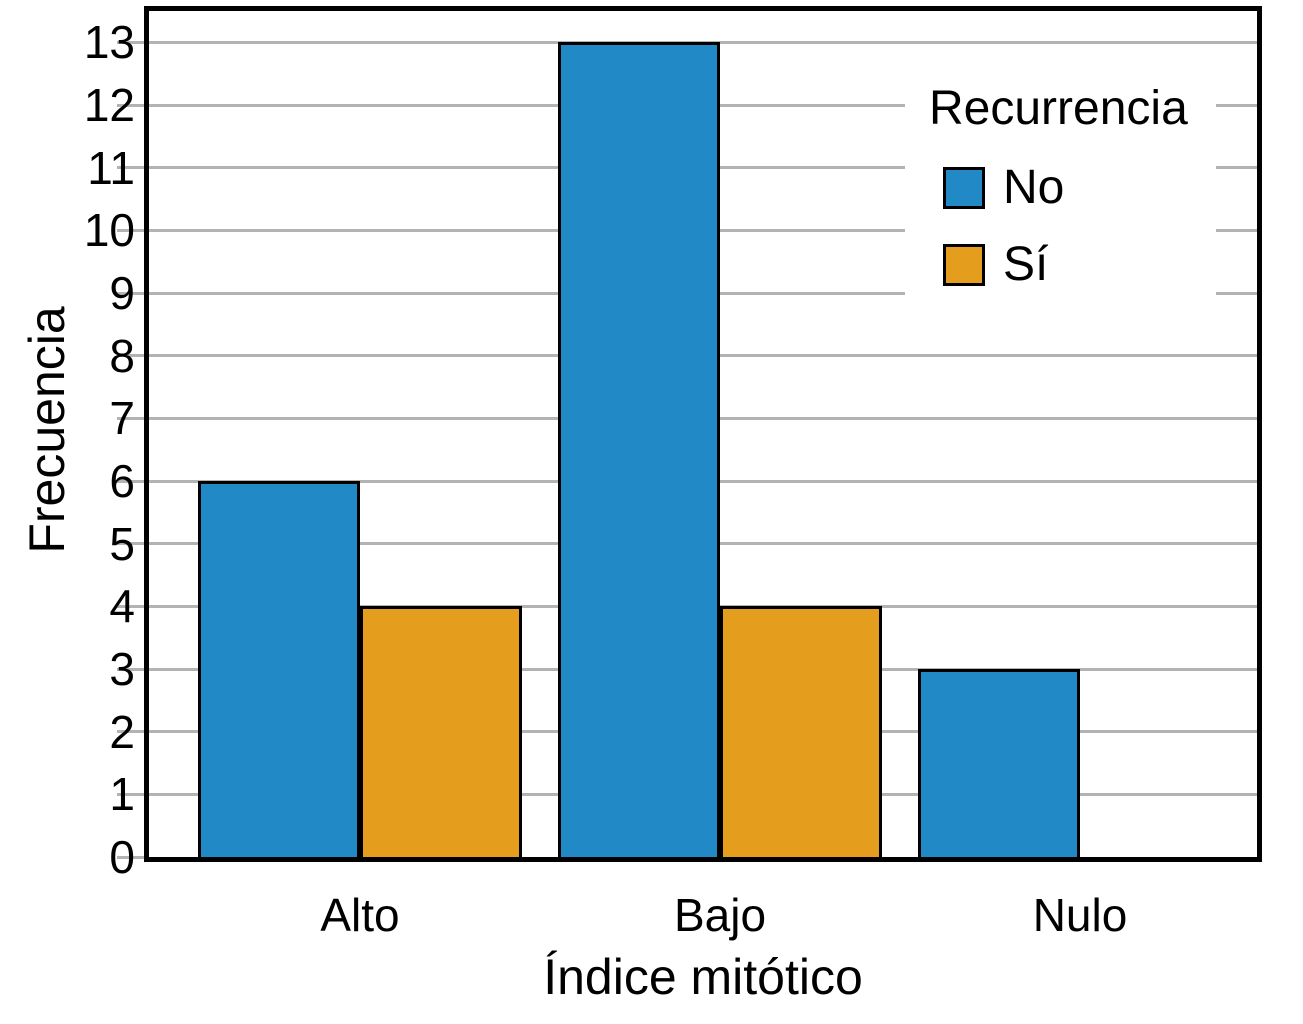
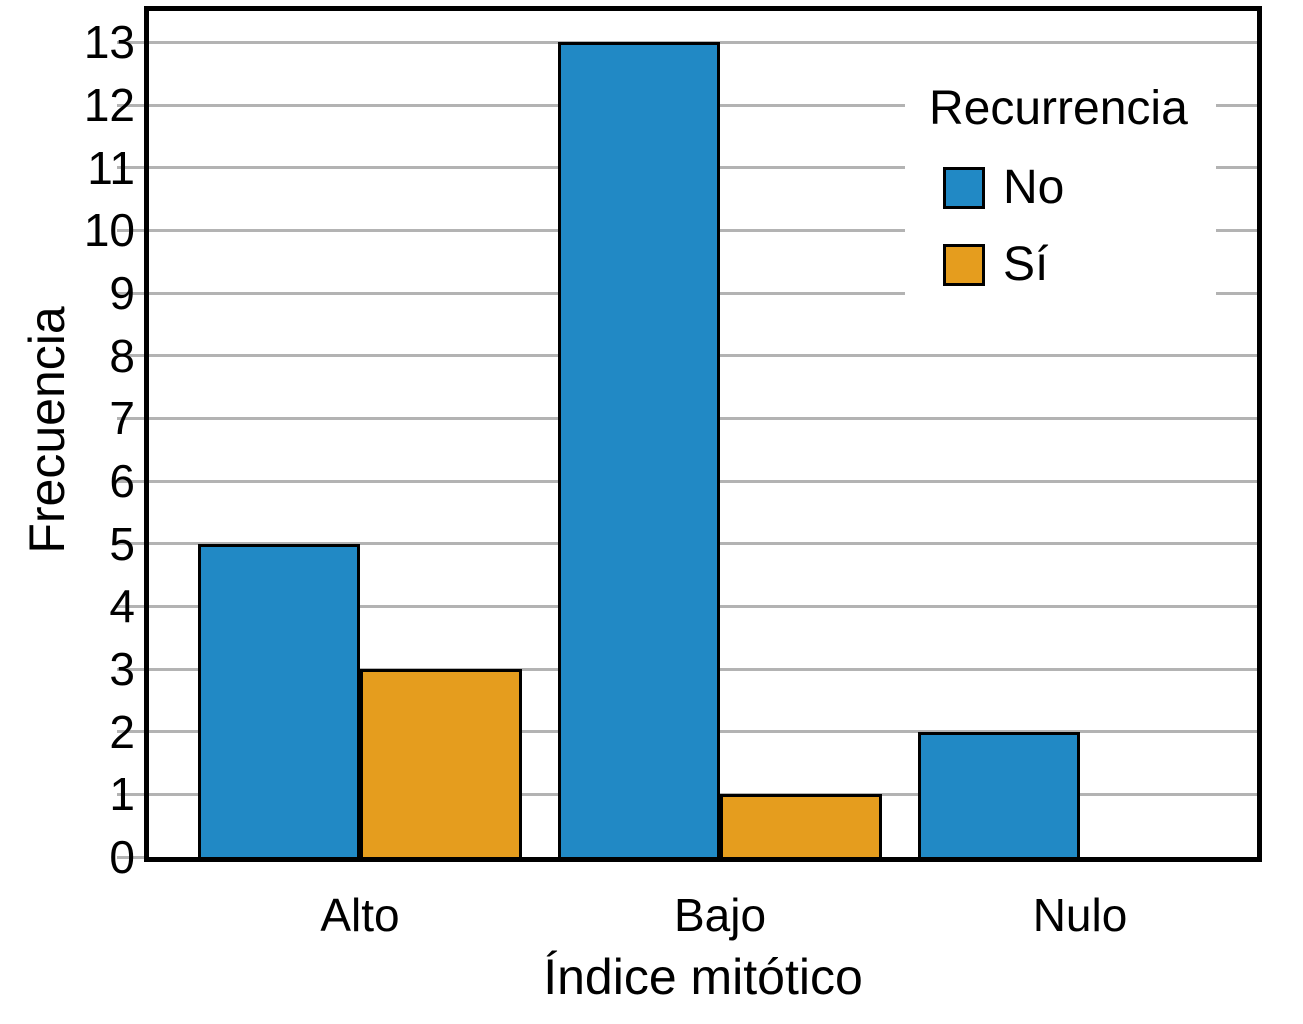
No/Alto: 6 -> 5
Sí/Alto: 4 -> 3
Sí/Bajo: 4 -> 1
No/Nulo: 3 -> 2
